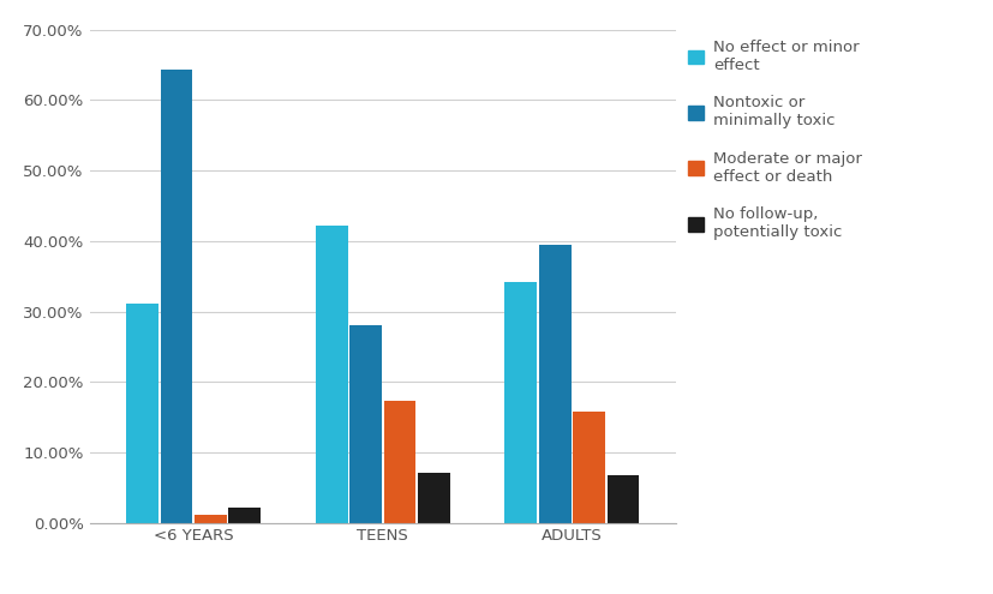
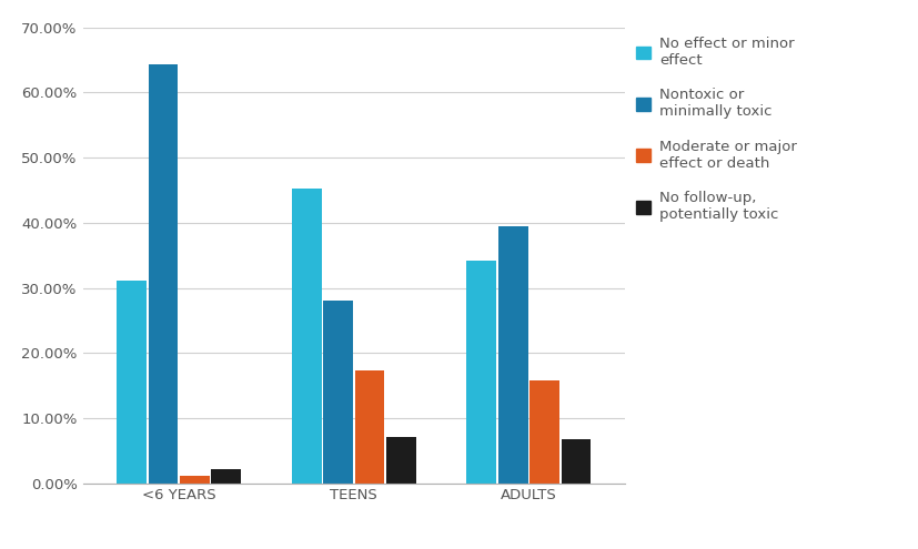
No effect or minor effect/TEENS: 42.2% -> 45.2%
